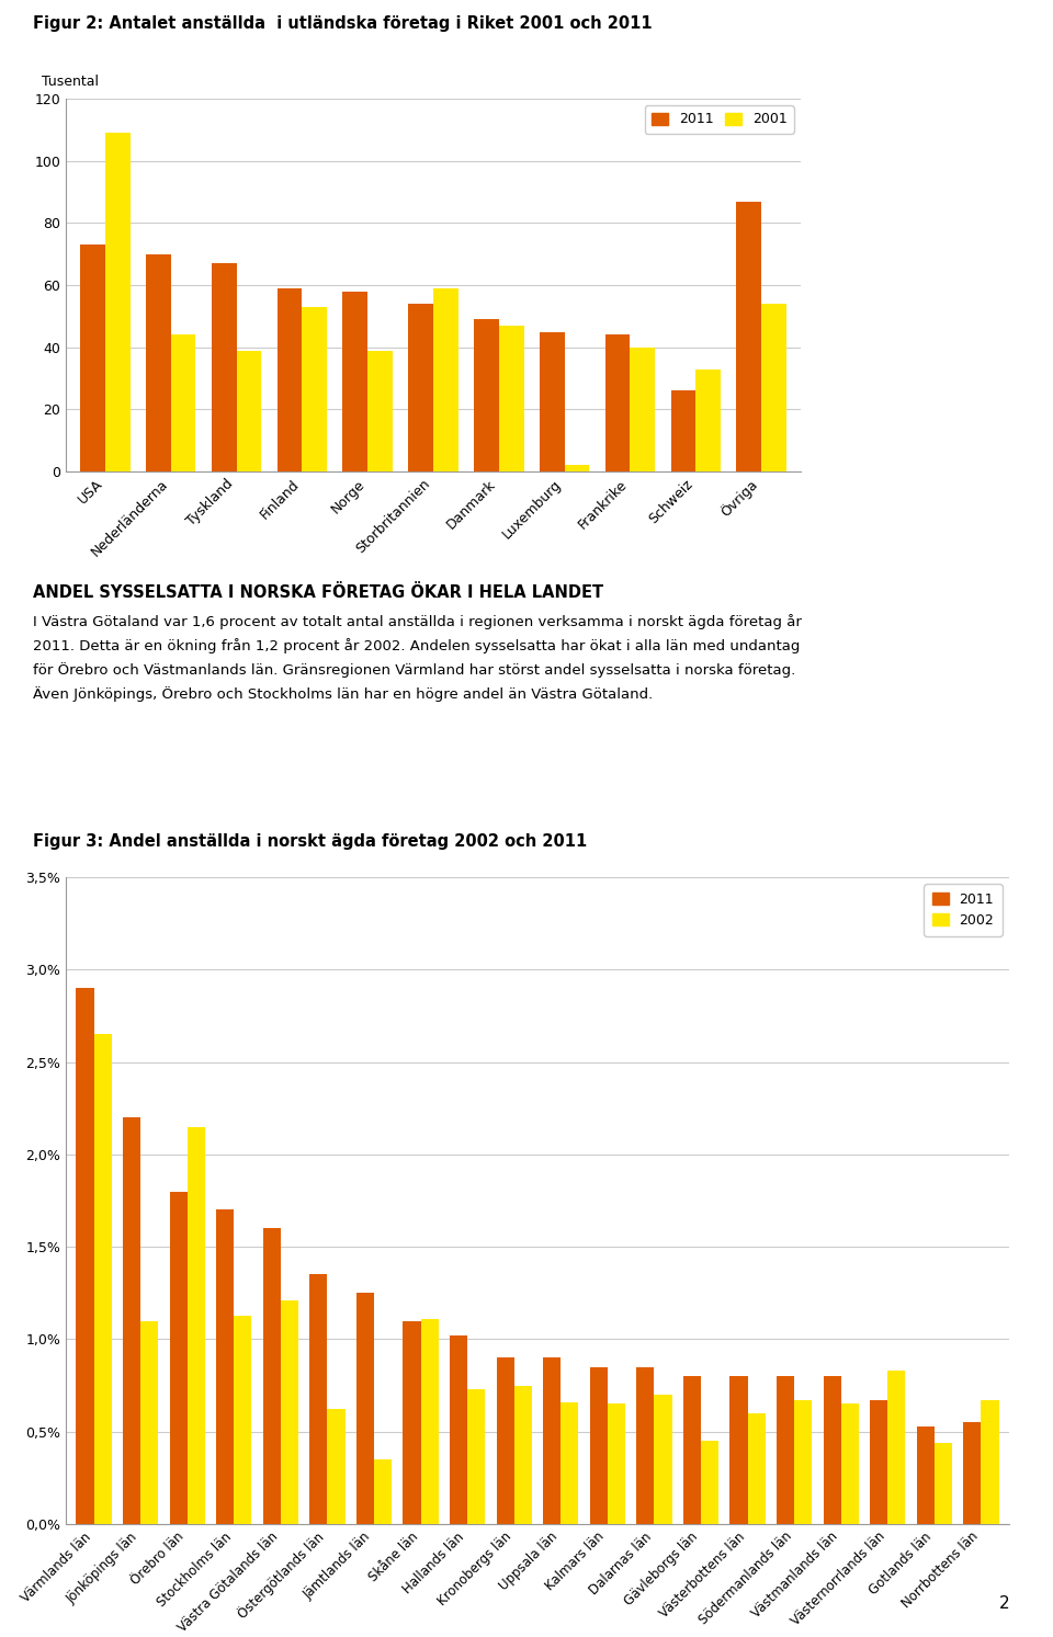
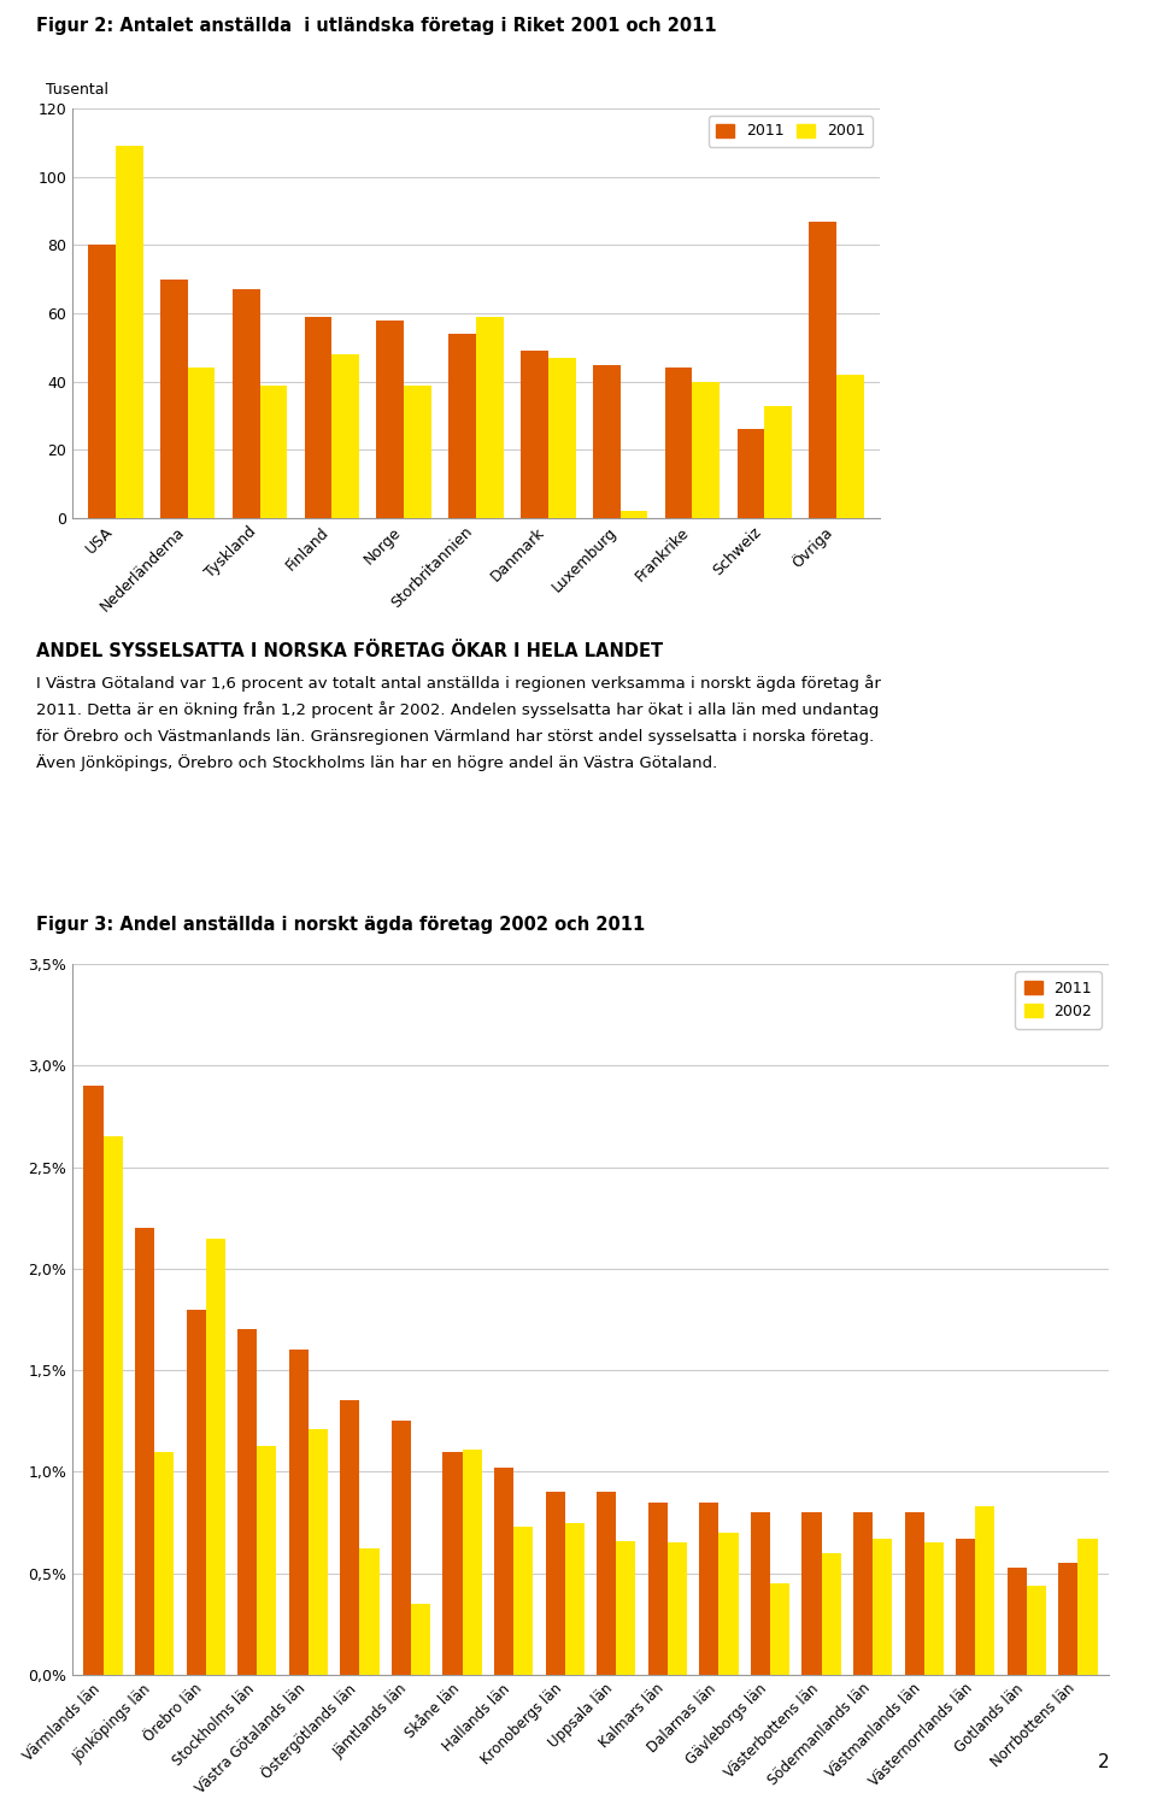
2011/USA: 73 -> 80
2001/Finland: 53 -> 48
2001/Övriga: 54 -> 42
